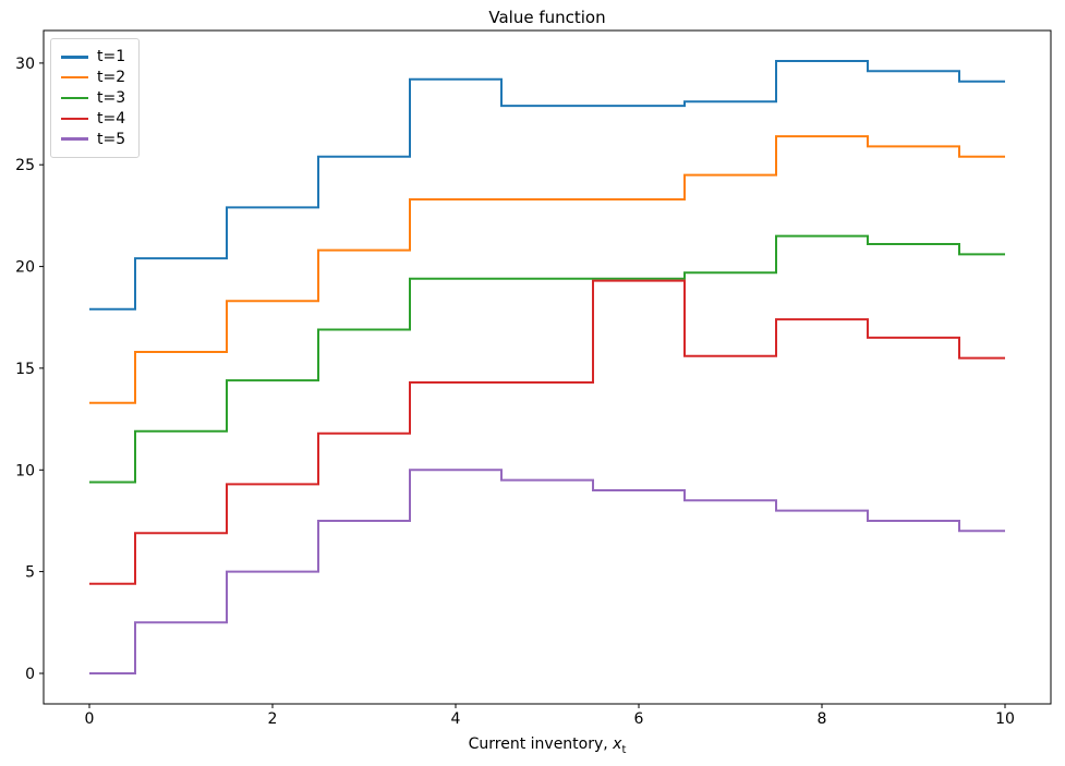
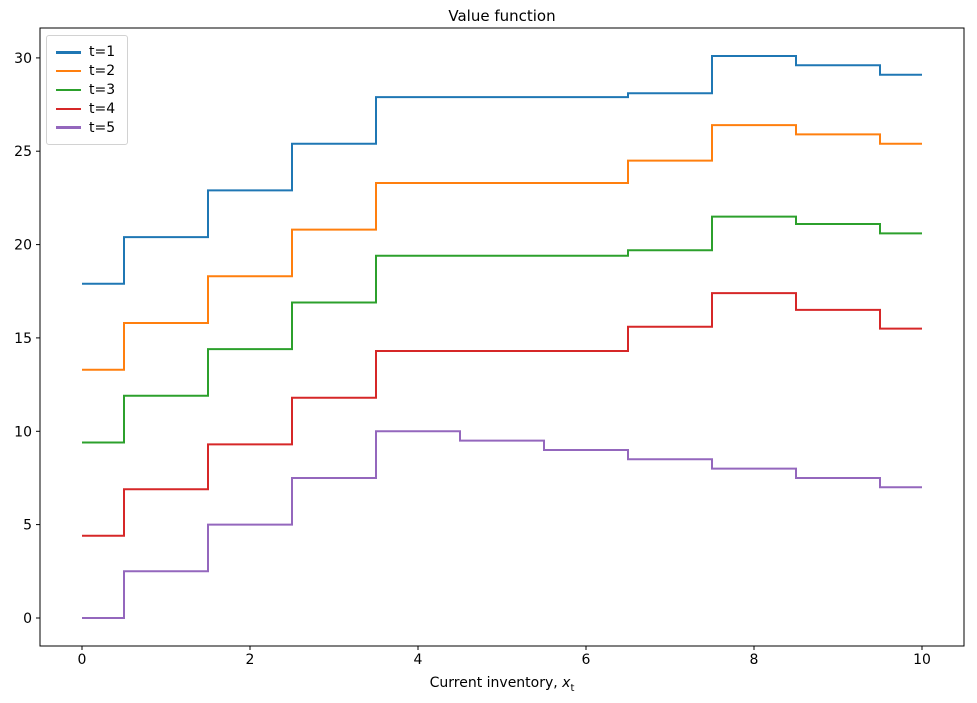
t=1/4: 29.2 -> 27.9
t=4/6: 19.3 -> 14.3
